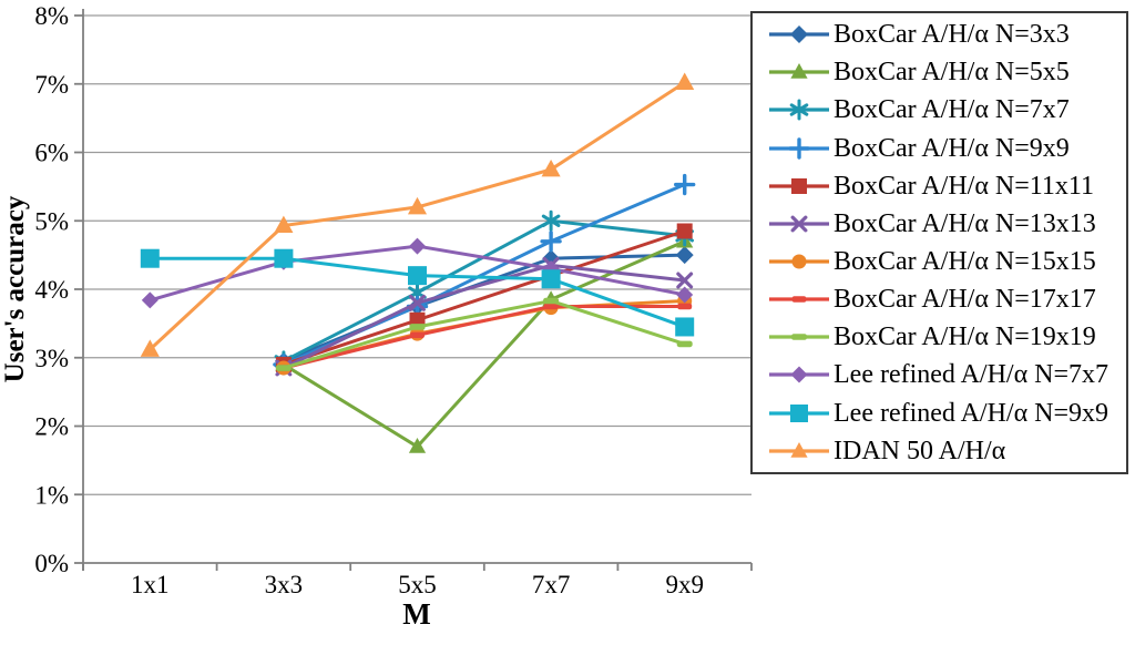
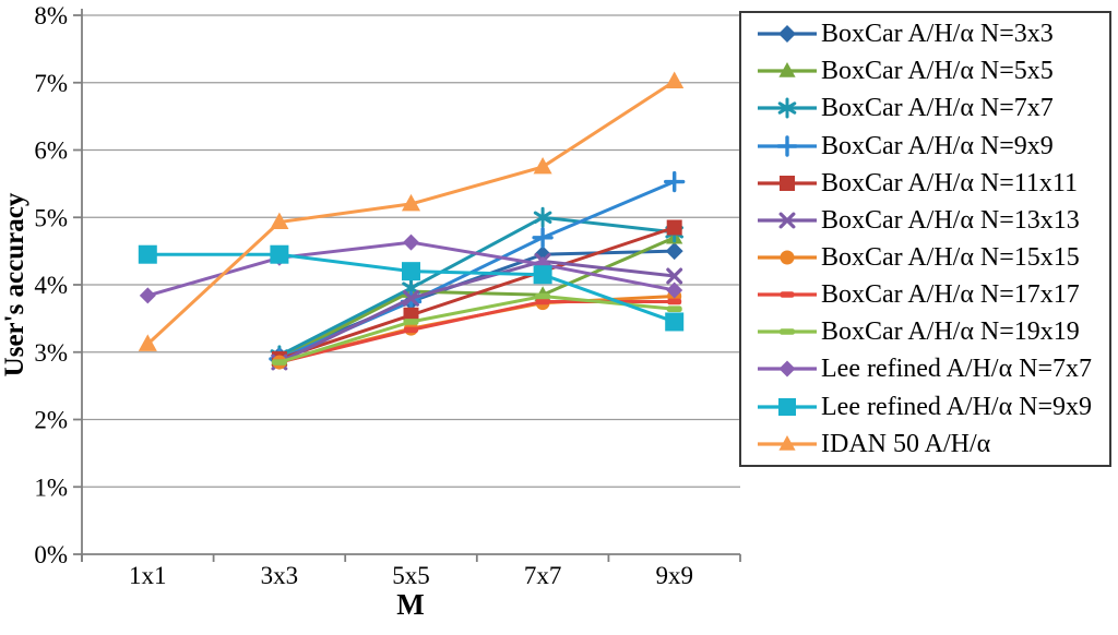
BoxCar A/H/α N=5x5/5x5: 1.7% -> 3.9%
BoxCar A/H/α N=19x19/9x9: 3.2% -> 3.6%
